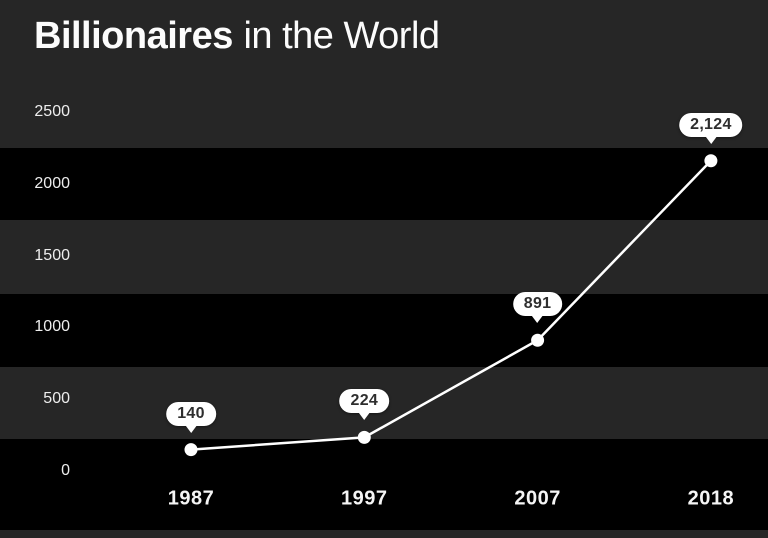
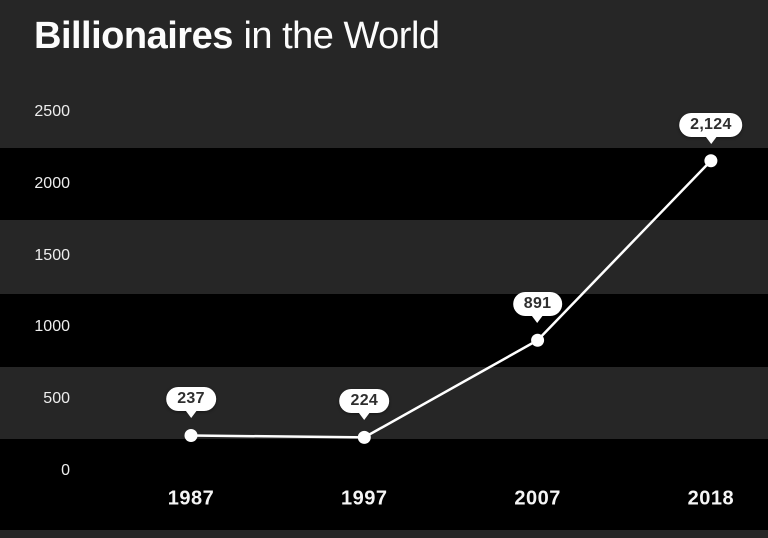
1987: 140 -> 237
